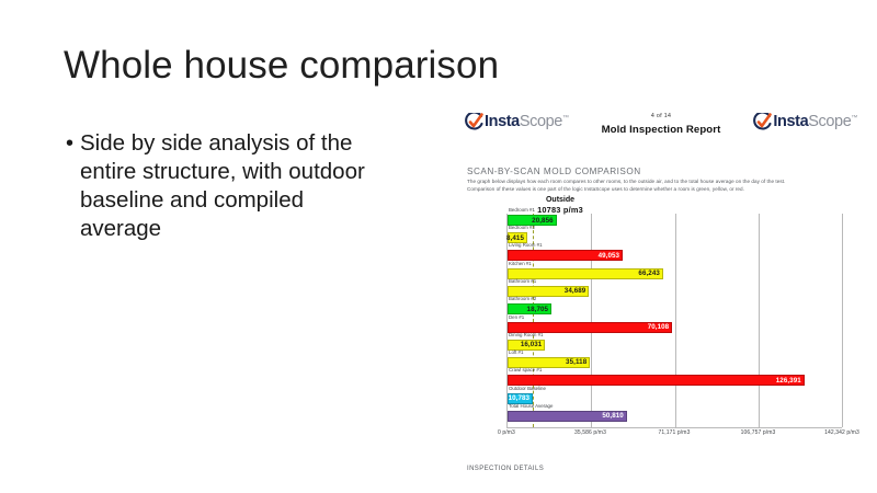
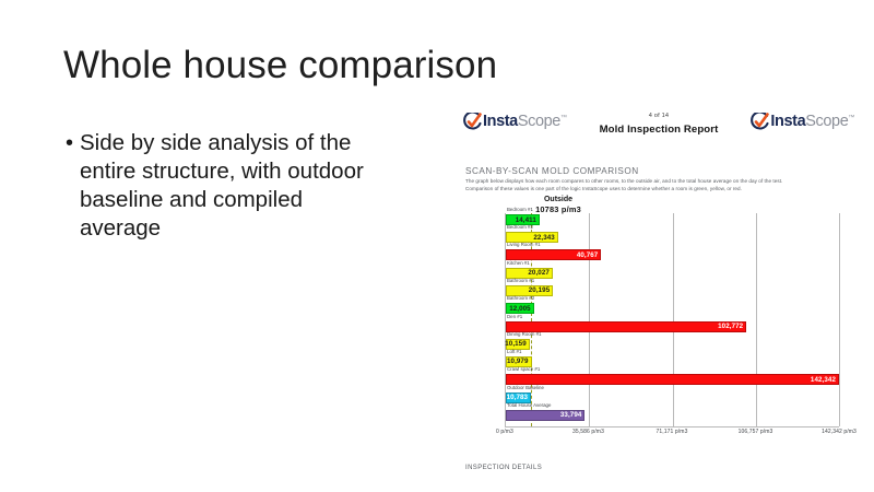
Bedroom #1: 20,856 -> 14,411
Bedroom #2: 8,415 -> 22,343
Living Room #1: 49,053 -> 40,767
Kitchen #1: 66,243 -> 20,027
Bathroom #1: 34,689 -> 20,195
Bathroom #2: 18,705 -> 12,005
Den #1: 70,108 -> 102,772
Dining Room #1: 16,031 -> 10,159
Loft #1: 35,118 -> 10,979
Crawl space #1: 126,391 -> 142,342
Total House Average: 50,810 -> 33,794
